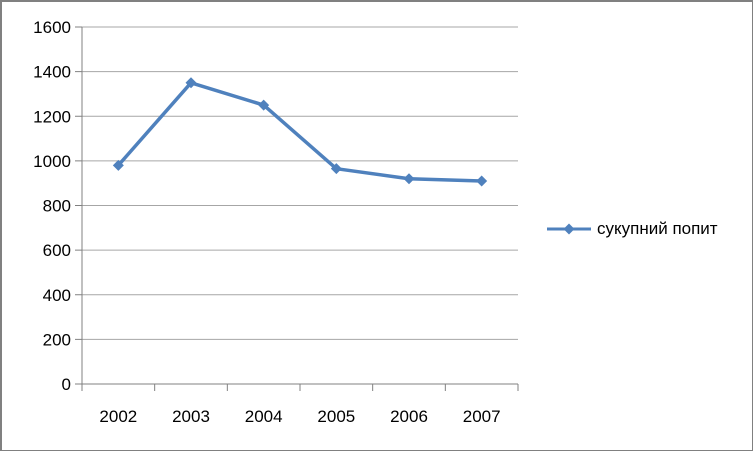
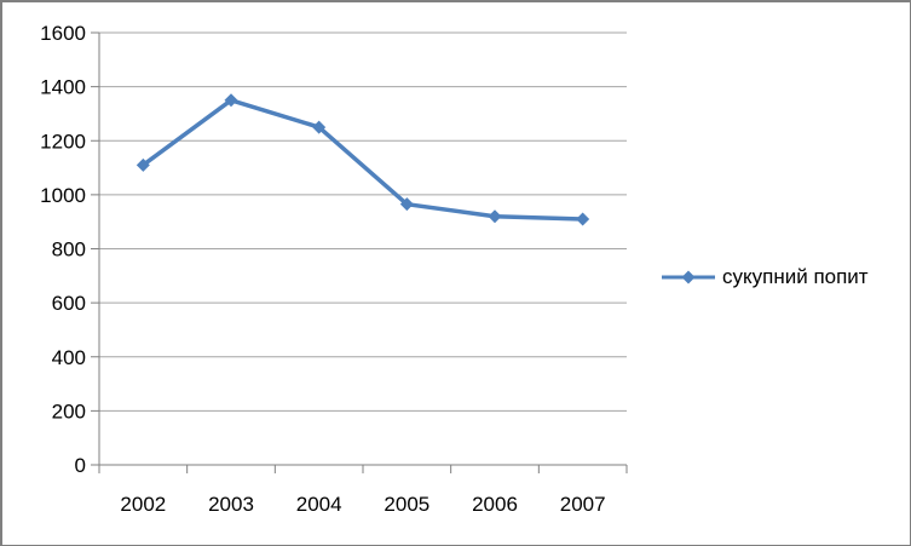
2002: 980 -> 1110
